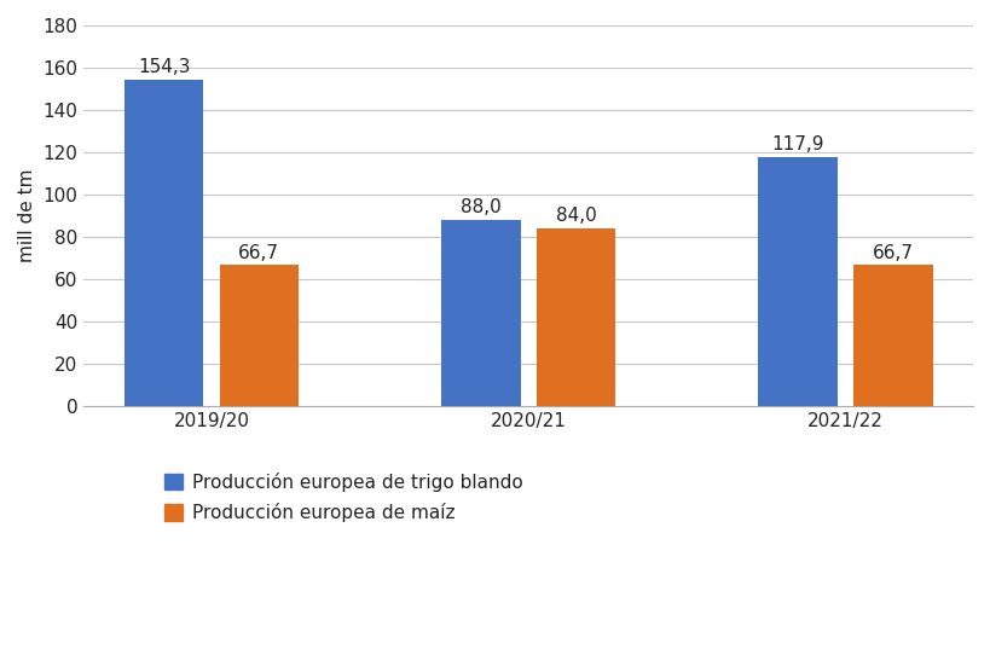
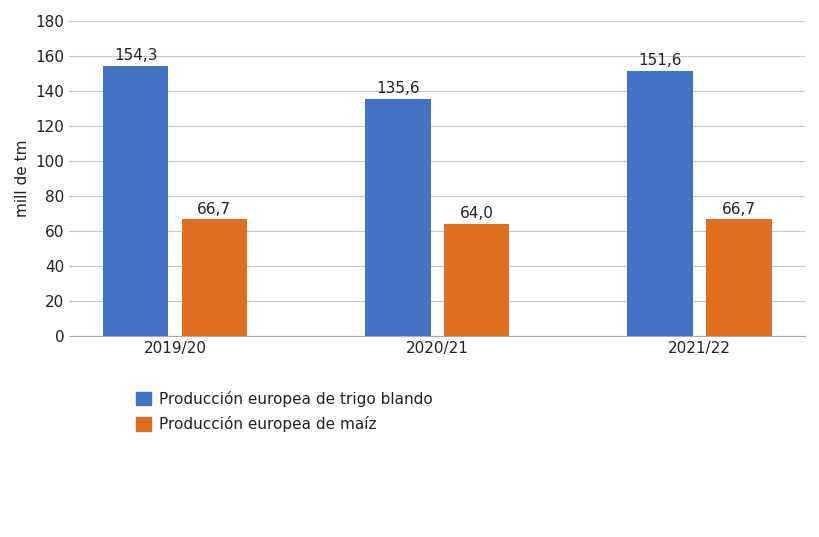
Producción europea de trigo blando/2020/21: 88,0 -> 135,6
Producción europea de maíz/2020/21: 84,0 -> 64,0
Producción europea de trigo blando/2021/22: 117,9 -> 151,6
